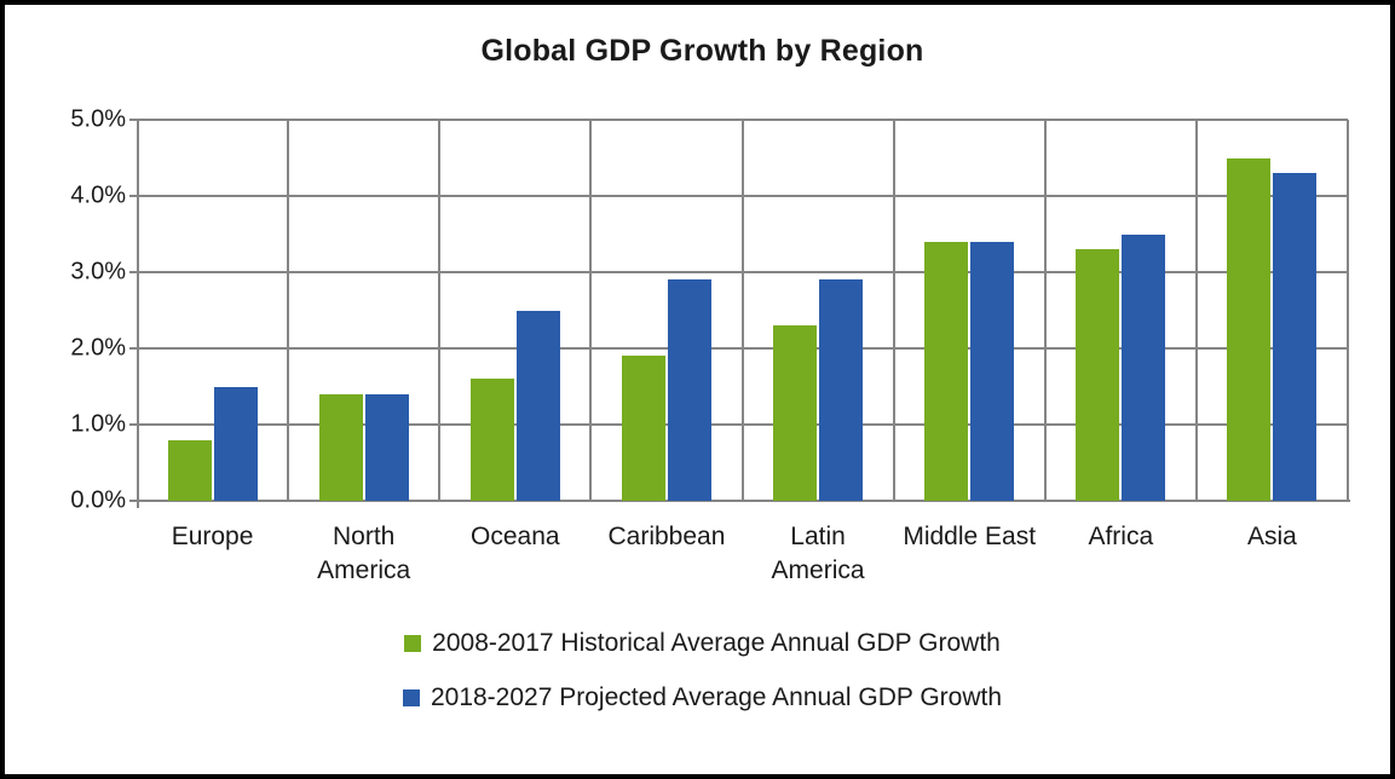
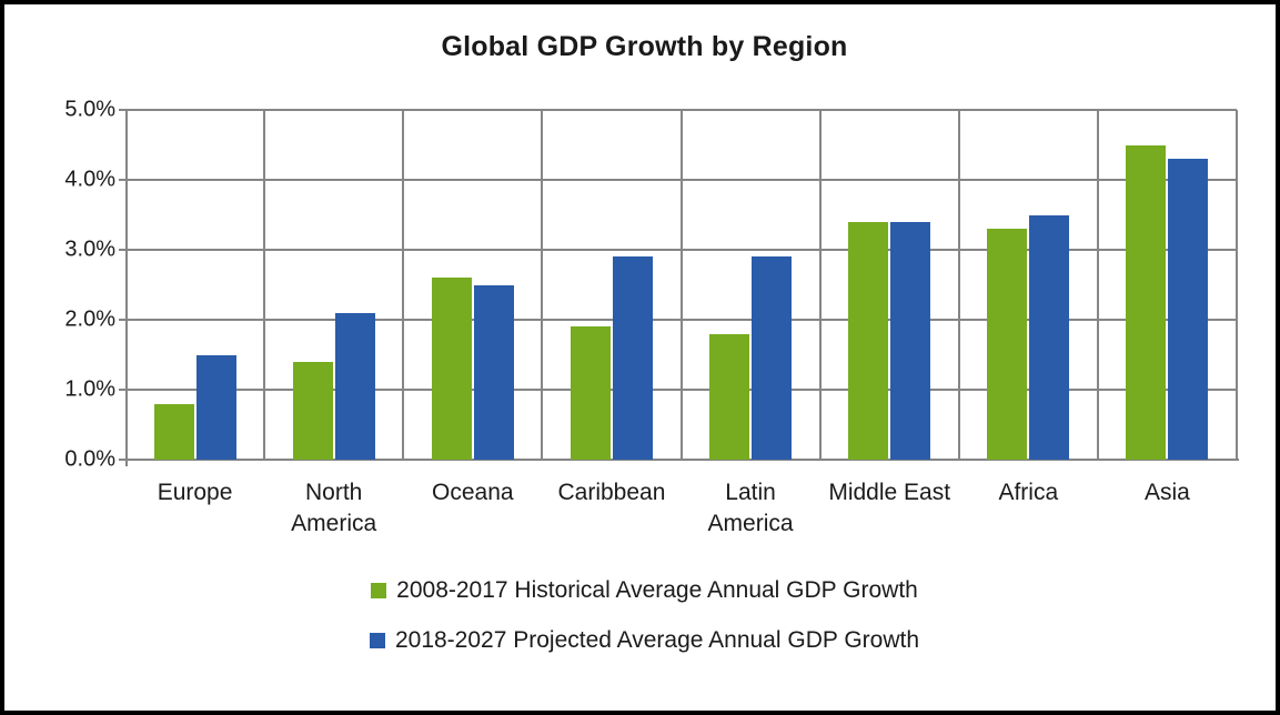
2018-2027 Projected Average Annual GDP Growth/North America: 1.4% -> 2.1%
2008-2017 Historical Average Annual GDP Growth/Oceana: 1.6% -> 2.6%
2008-2017 Historical Average Annual GDP Growth/Latin America: 2.3% -> 1.8%
